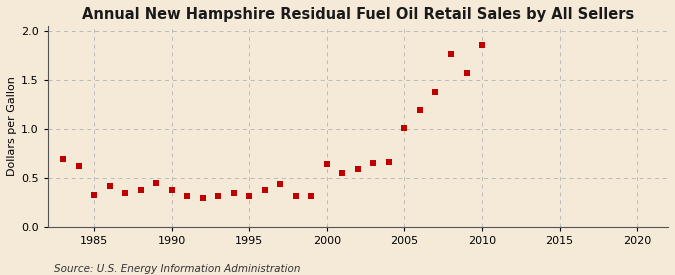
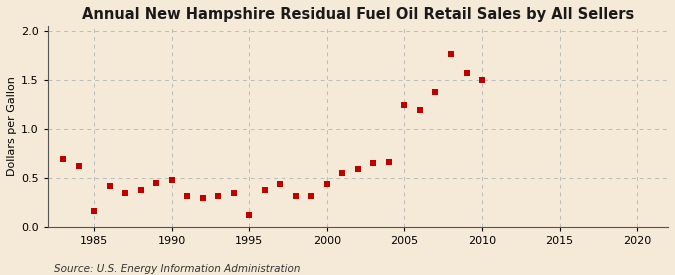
1985: 0.33 -> 0.16
1990: 0.38 -> 0.48
1995: 0.32 -> 0.12
2000: 0.64 -> 0.44
2005: 1.01 -> 1.24
2010: 1.86 -> 1.50
